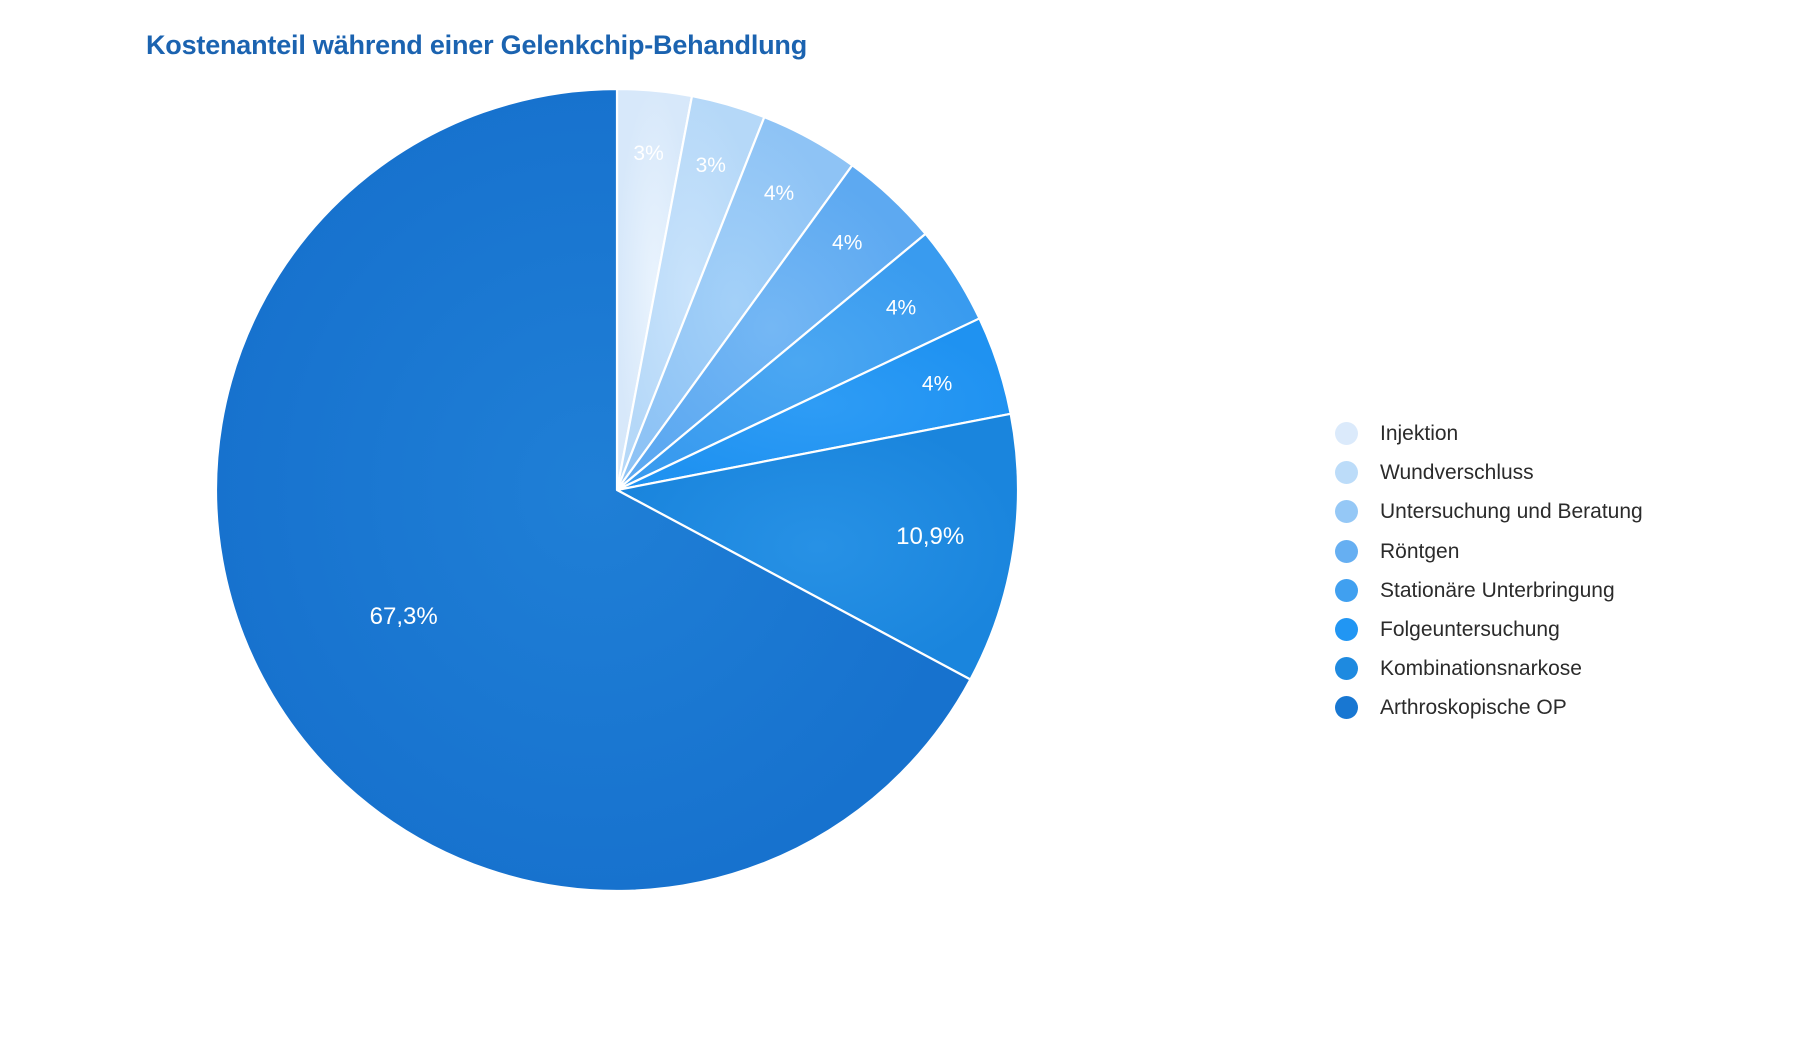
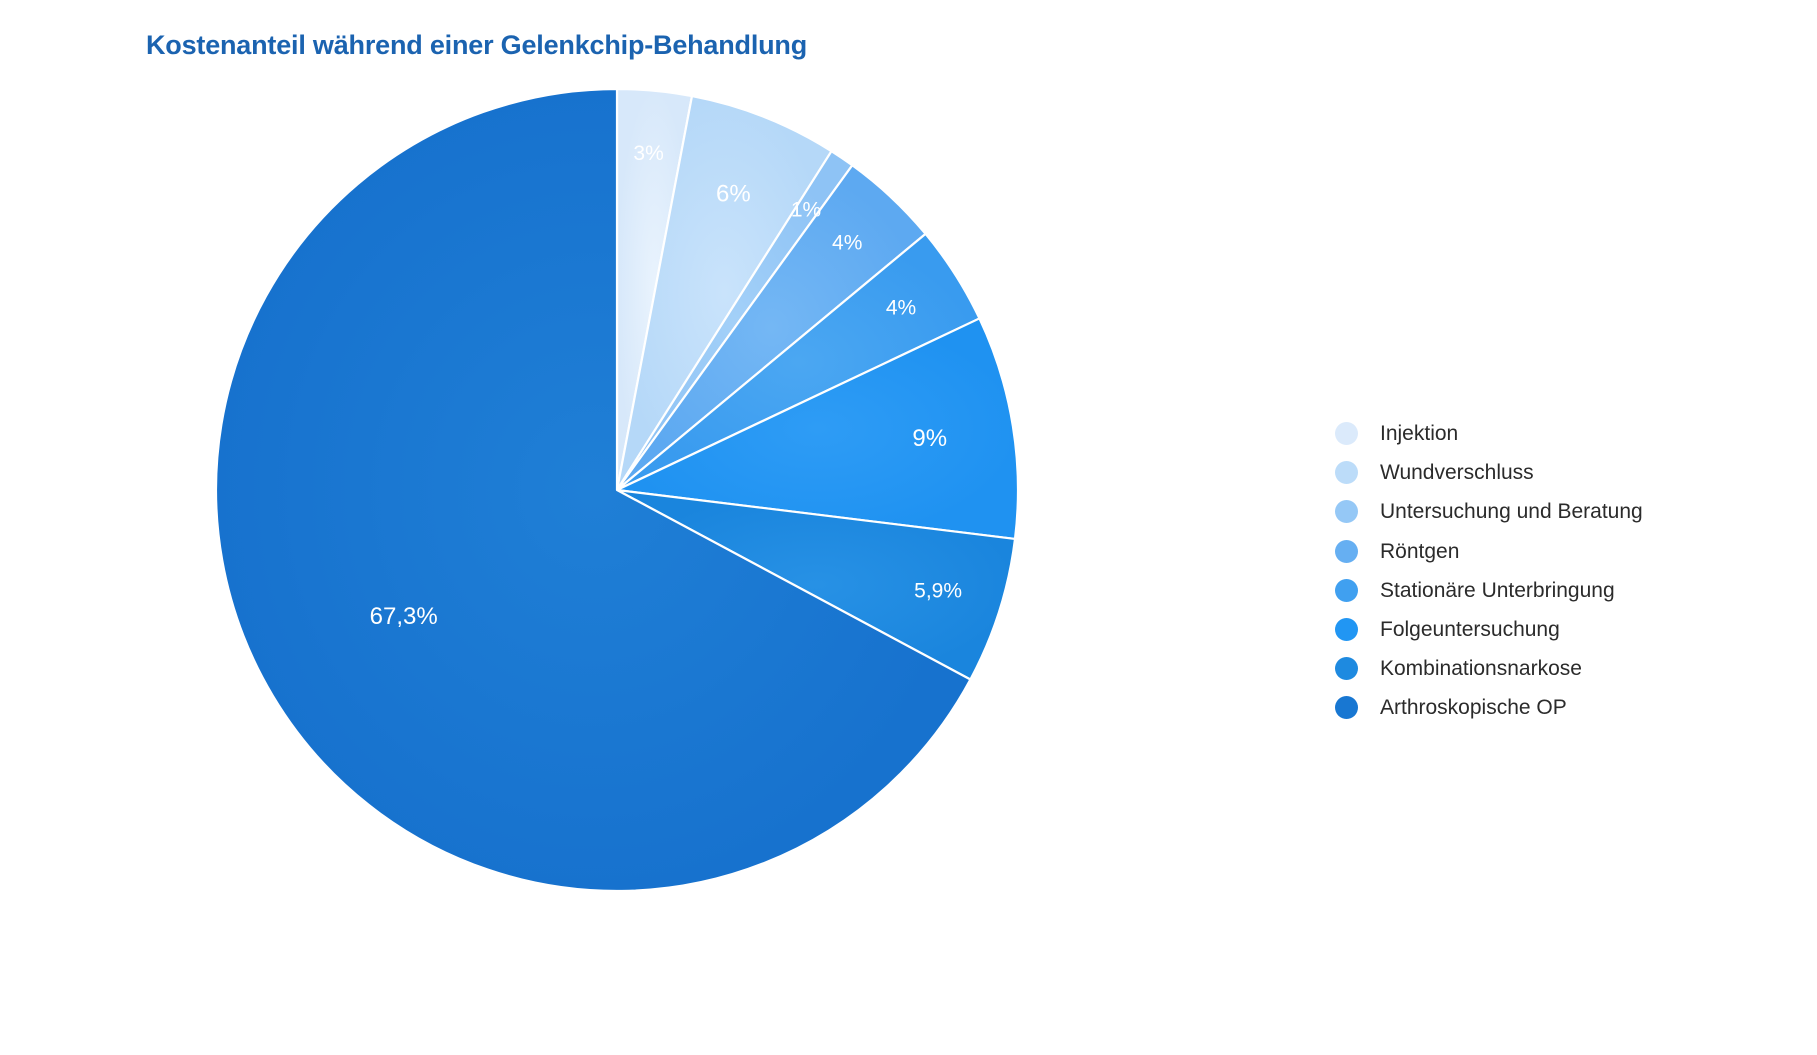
Wundverschluss: 3% -> 6%
Untersuchung und Beratung: 4% -> 1%
Folgeuntersuchung: 4% -> 9%
Kombinationsnarkose: 10,9% -> 5,9%
